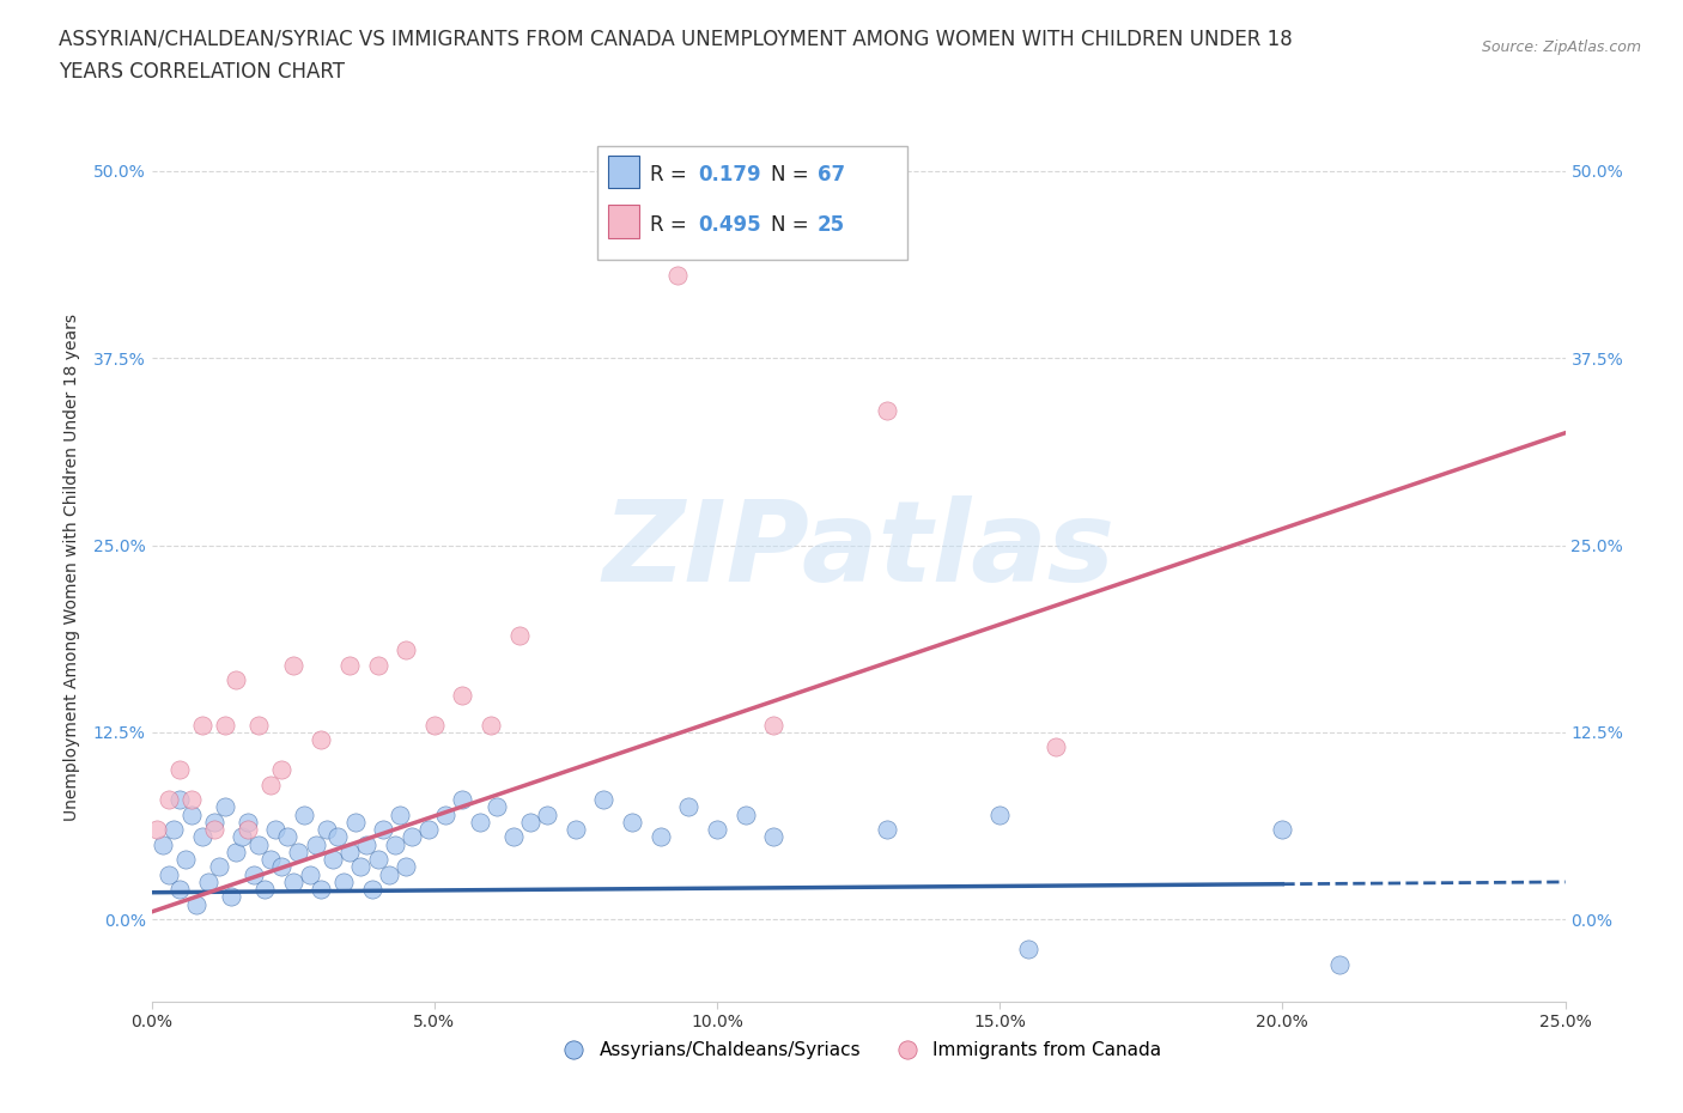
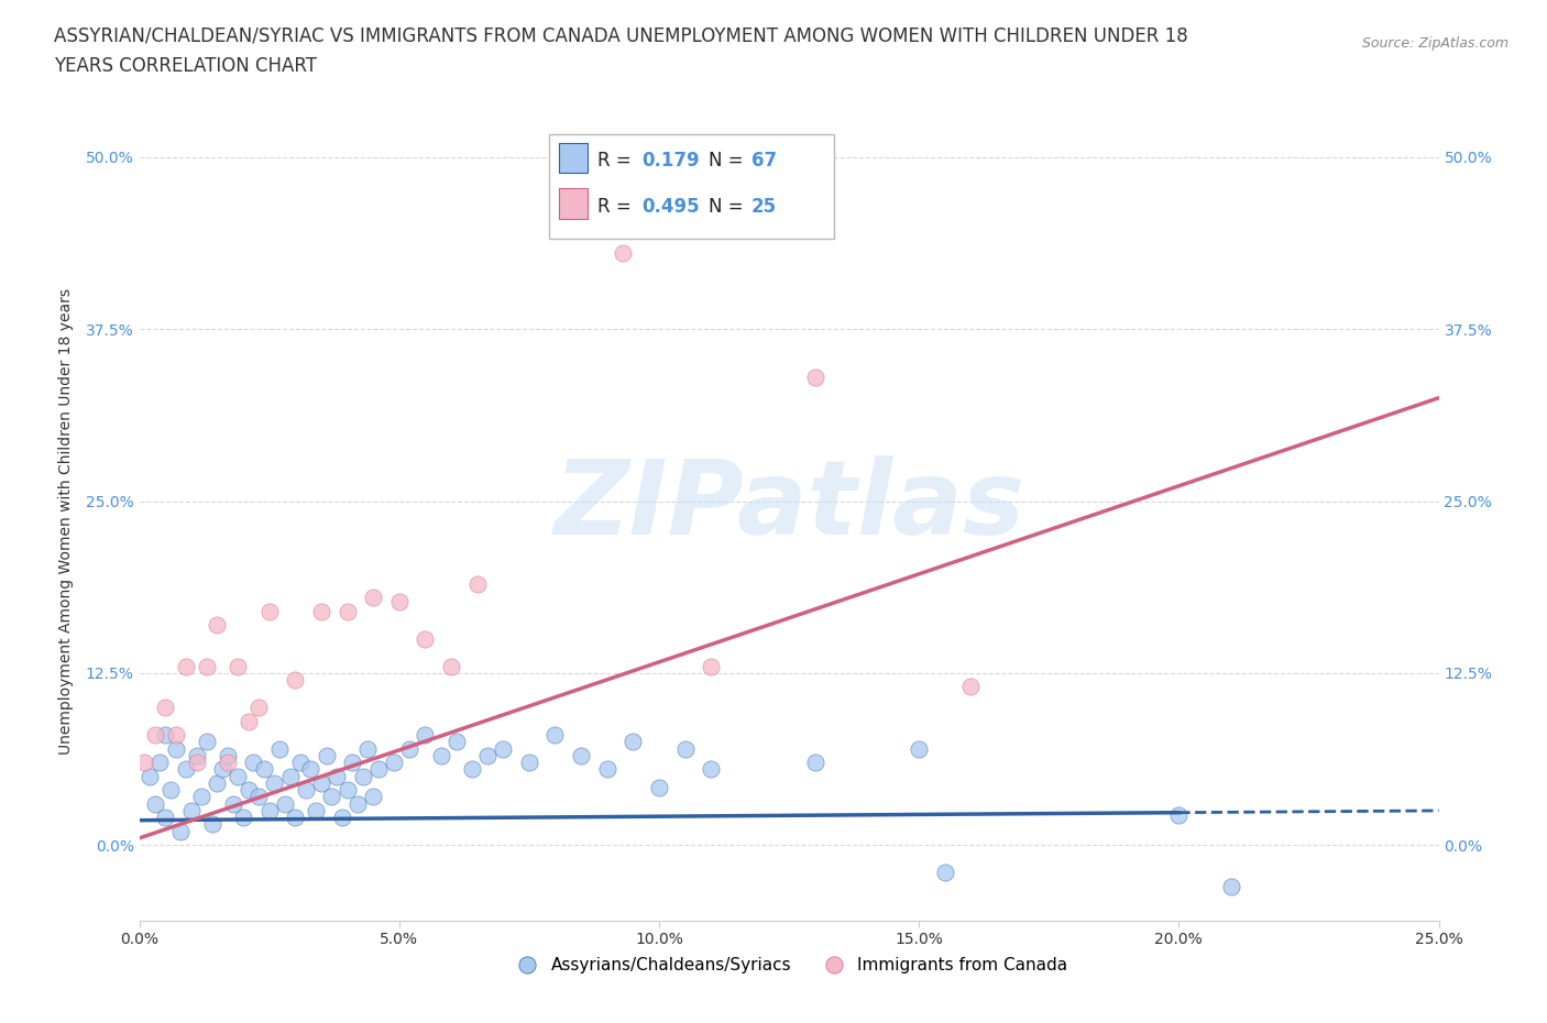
Immigrants from Canada/5.0%: 13.0% -> 17.7%
Assyrians/Chaldeans/Syriacs/10.0%: 6.0% -> 4.2%
Assyrians/Chaldeans/Syriacs/20.0%: 6.0% -> 2.2%
